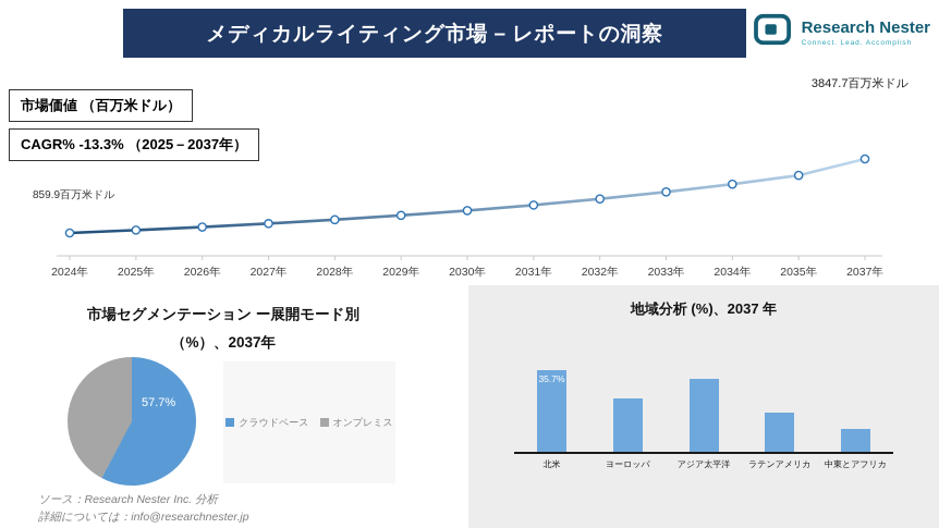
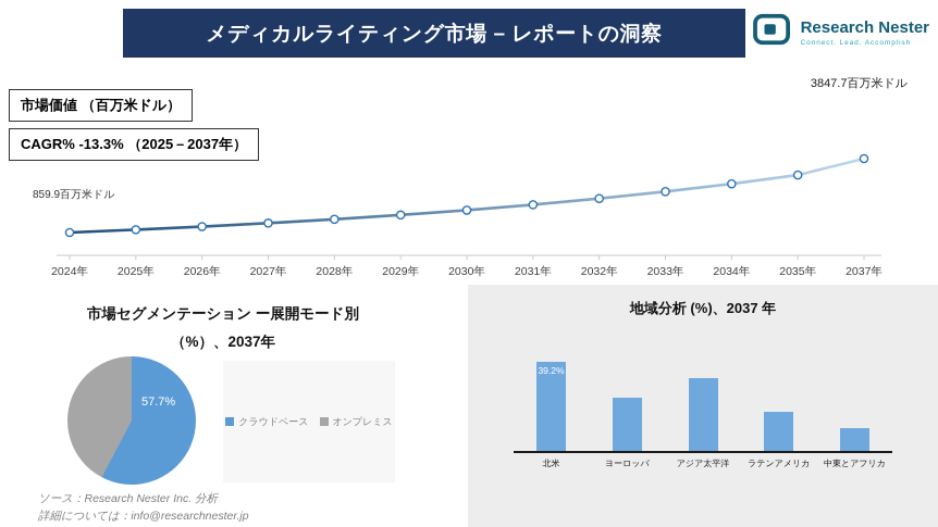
地域分析 (%)、2037 年/北米: 35.7% -> 39.2%
